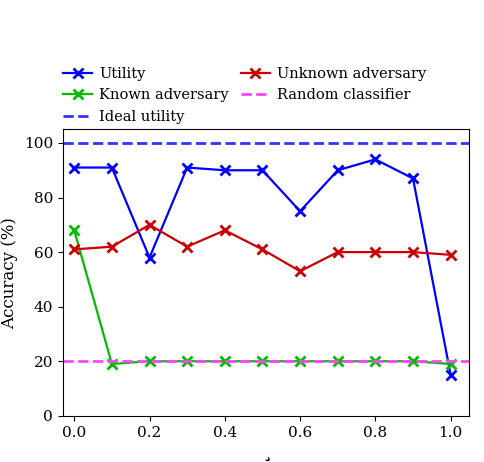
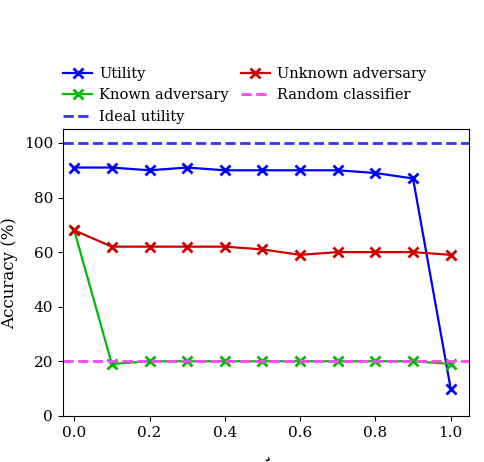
Unknown adversary/0.0: 61 -> 68
Utility/0.2: 58 -> 90
Unknown adversary/0.2: 70 -> 62
Unknown adversary/0.4: 68 -> 62
Utility/0.6: 75 -> 90
Unknown adversary/0.6: 53 -> 59
Utility/0.8: 94 -> 89
Utility/1.0: 15 -> 10
